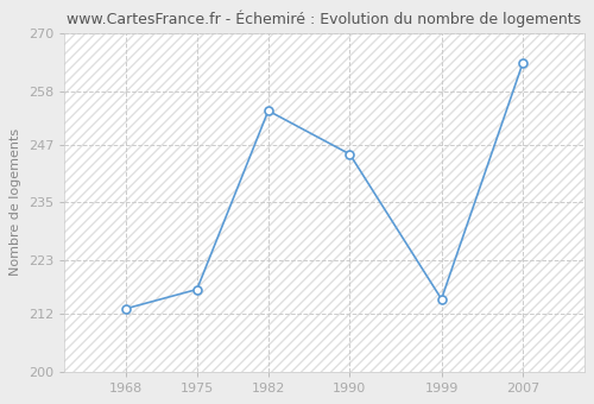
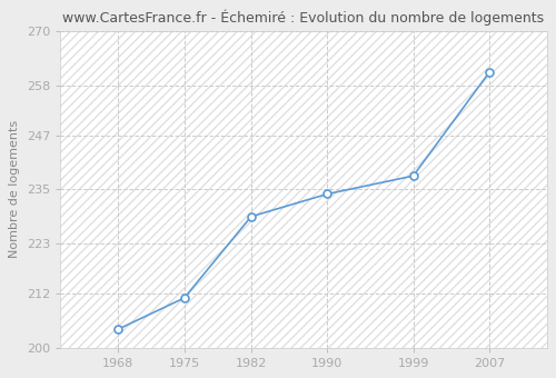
1968: 213 -> 204
1975: 217 -> 211
1982: 254 -> 229
1990: 245 -> 234
1999: 215 -> 238
2007: 264 -> 261
